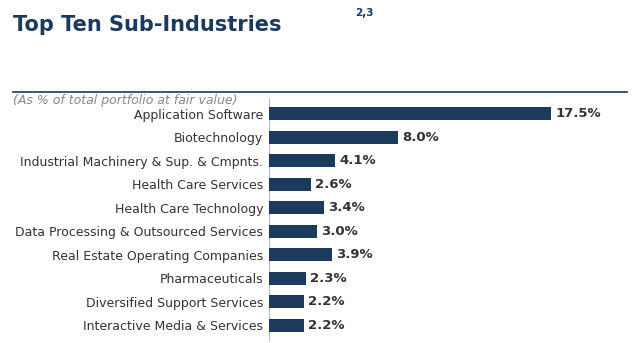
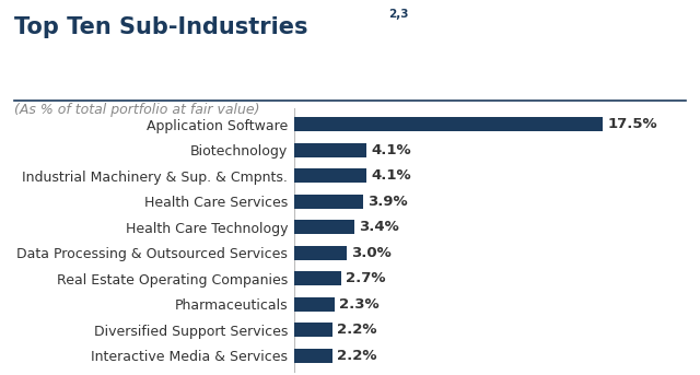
Biotechnology: 8.0% -> 4.1%
Health Care Services: 2.6% -> 3.9%
Real Estate Operating Companies: 3.9% -> 2.7%
